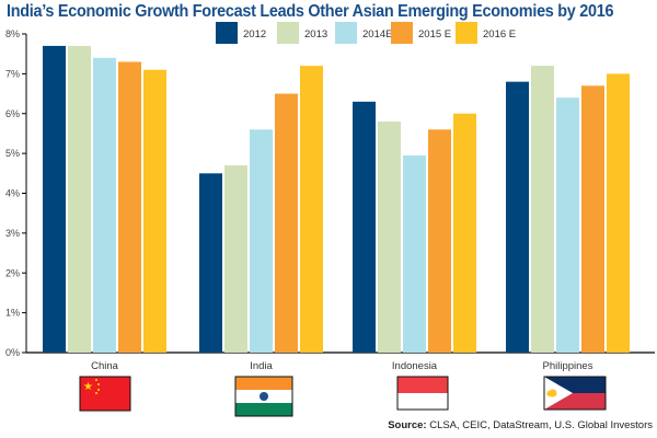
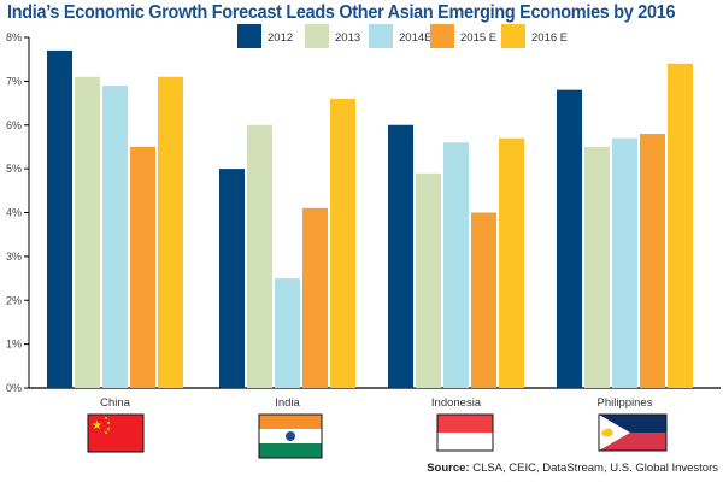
2013/China: 7.7% -> 7.1%
2014E/China: 7.4% -> 6.9%
2015 E/China: 7.3% -> 5.5%
2012/India: 4.5% -> 5.0%
2013/India: 4.7% -> 6.0%
2014E/India: 5.6% -> 2.5%
2015 E/India: 6.5% -> 4.1%
2016 E/India: 7.2% -> 6.6%
2012/Indonesia: 6.3% -> 6.0%
2013/Indonesia: 5.8% -> 4.9%
2014E/Indonesia: 5.0% -> 5.6%
2015 E/Indonesia: 5.6% -> 4.0%
2016 E/Indonesia: 6.0% -> 5.7%
2013/Philippines: 7.2% -> 5.5%
2014E/Philippines: 6.4% -> 5.7%
2015 E/Philippines: 6.7% -> 5.8%
2016 E/Philippines: 7.0% -> 7.4%
